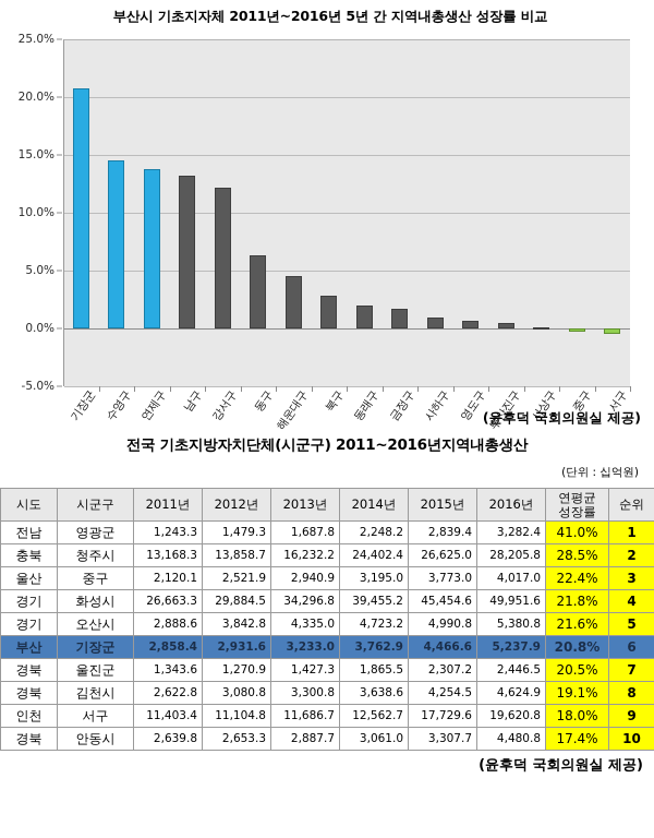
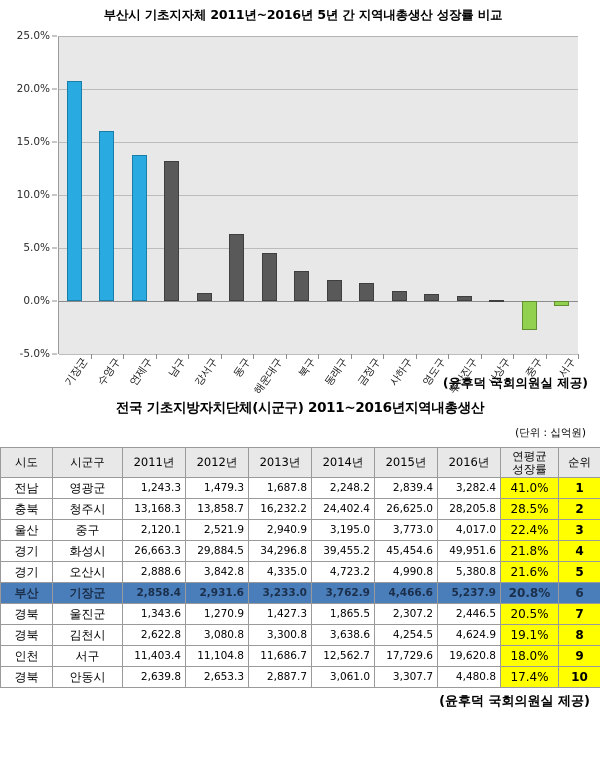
수영구: 14.5% -> 16.0%
강서구: 12.2% -> 0.8%
중구: -0.3% -> -2.7%
